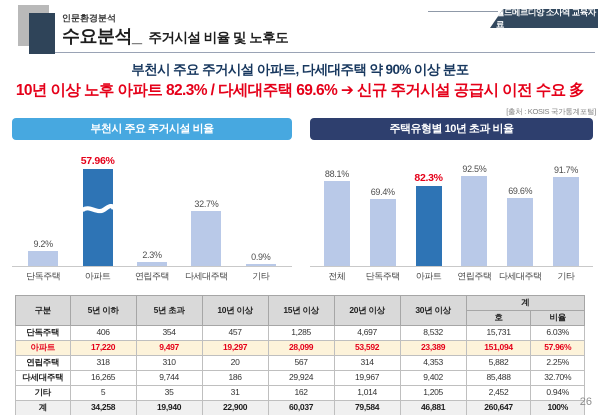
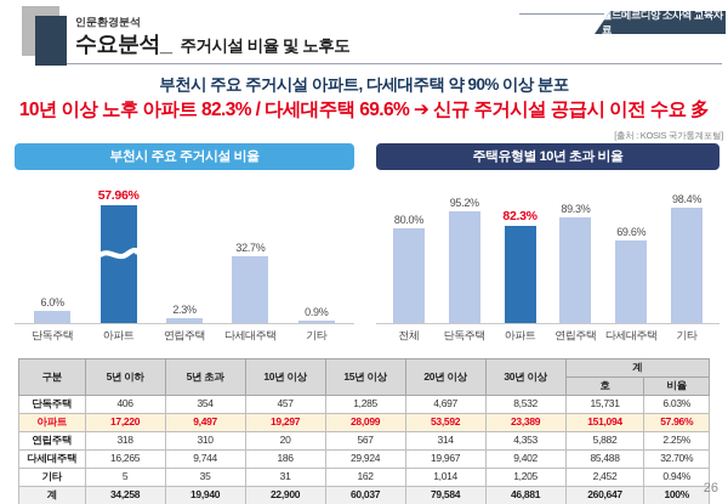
부천시 주요 주거시설 비율/단독주택: 9.2% -> 6.0%
주택유형별 10년 초과 비율/전체: 88.1% -> 80.0%
주택유형별 10년 초과 비율/단독주택: 69.4% -> 95.2%
주택유형별 10년 초과 비율/연립주택: 92.5% -> 89.3%
주택유형별 10년 초과 비율/기타: 91.7% -> 98.4%
